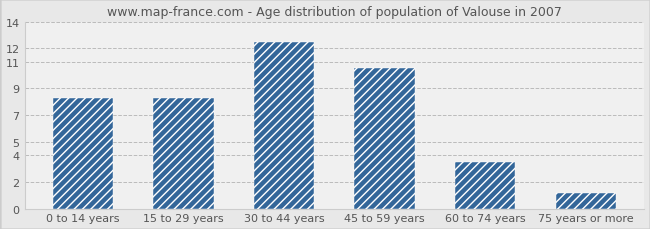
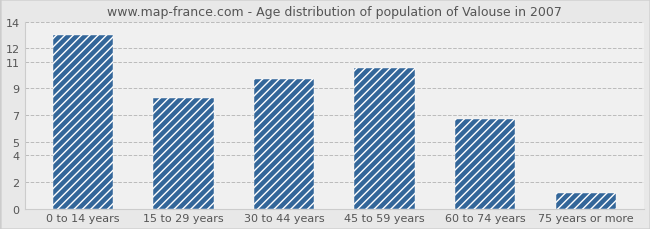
0 to 14 years: 8.3 -> 13.0
30 to 44 years: 12.5 -> 9.7
60 to 74 years: 3.5 -> 6.7
